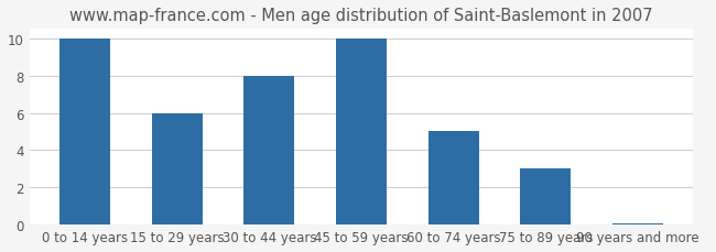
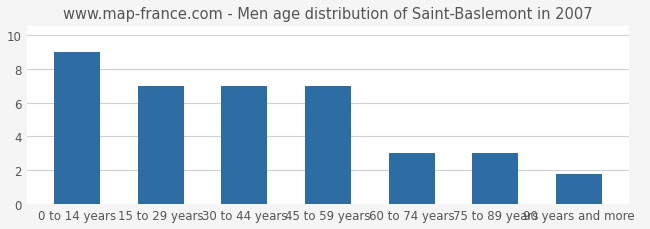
0 to 14 years: 10.0 -> 9.0
15 to 29 years: 6.0 -> 7.0
30 to 44 years: 8.0 -> 7.0
45 to 59 years: 10.0 -> 7.0
60 to 74 years: 5.0 -> 3.0
90 years and more: 0.1 -> 1.8
